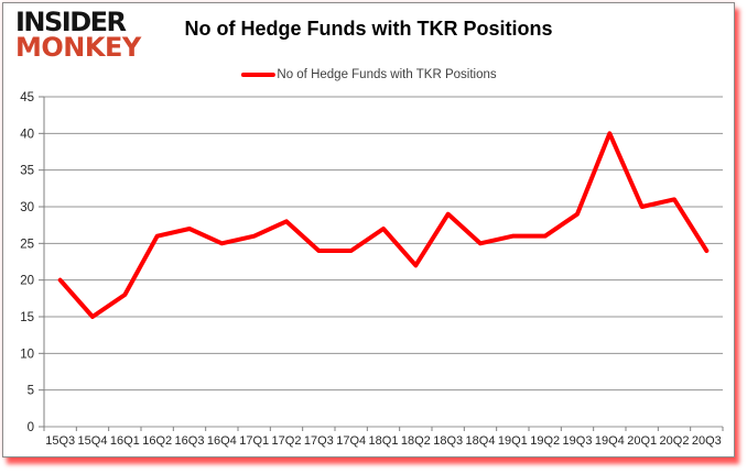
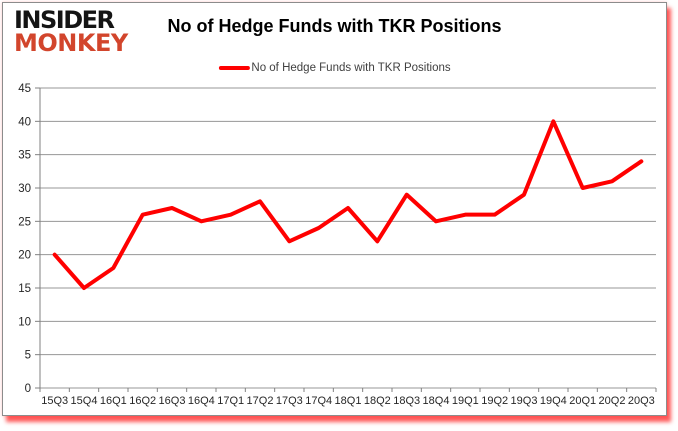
17Q3: 24 -> 22
20Q3: 24 -> 34
